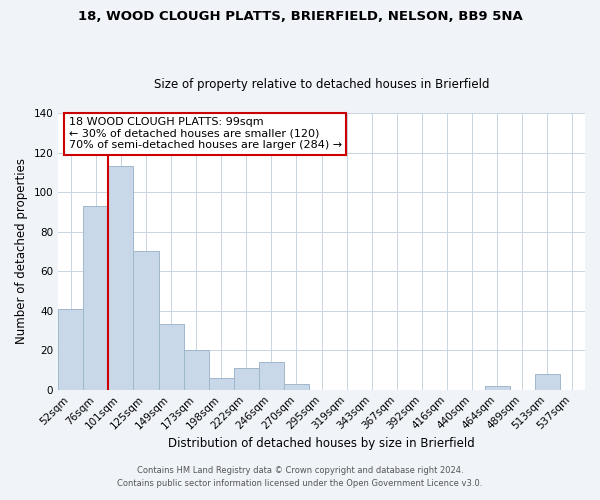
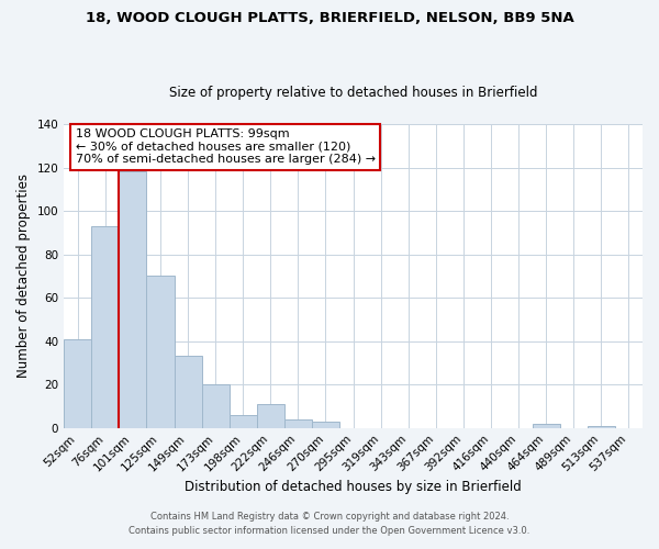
101sqm: 113 -> 118
246sqm: 14 -> 4
513sqm: 8 -> 1
